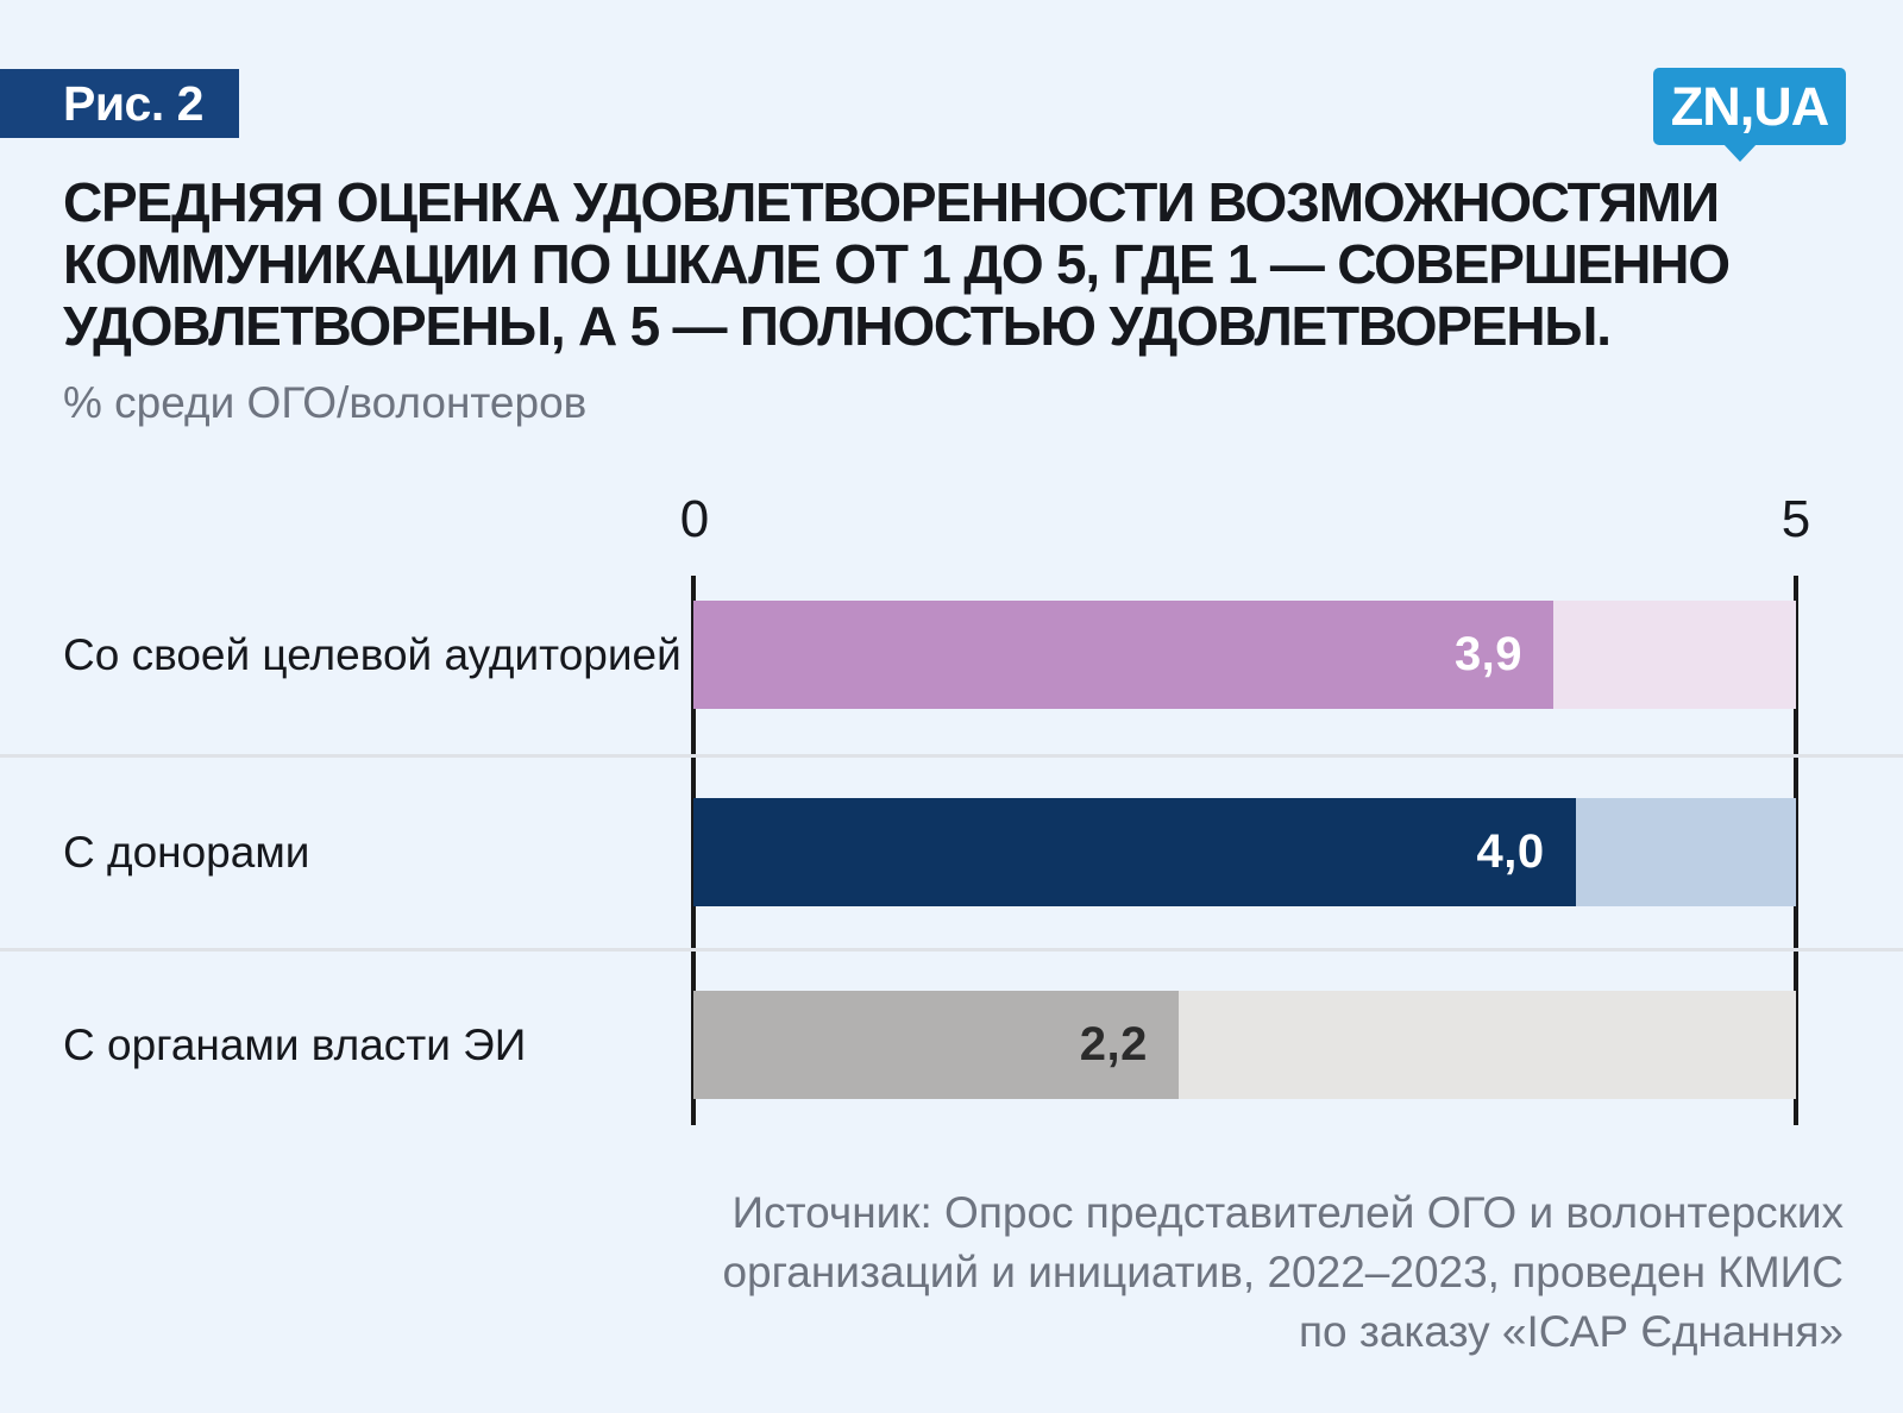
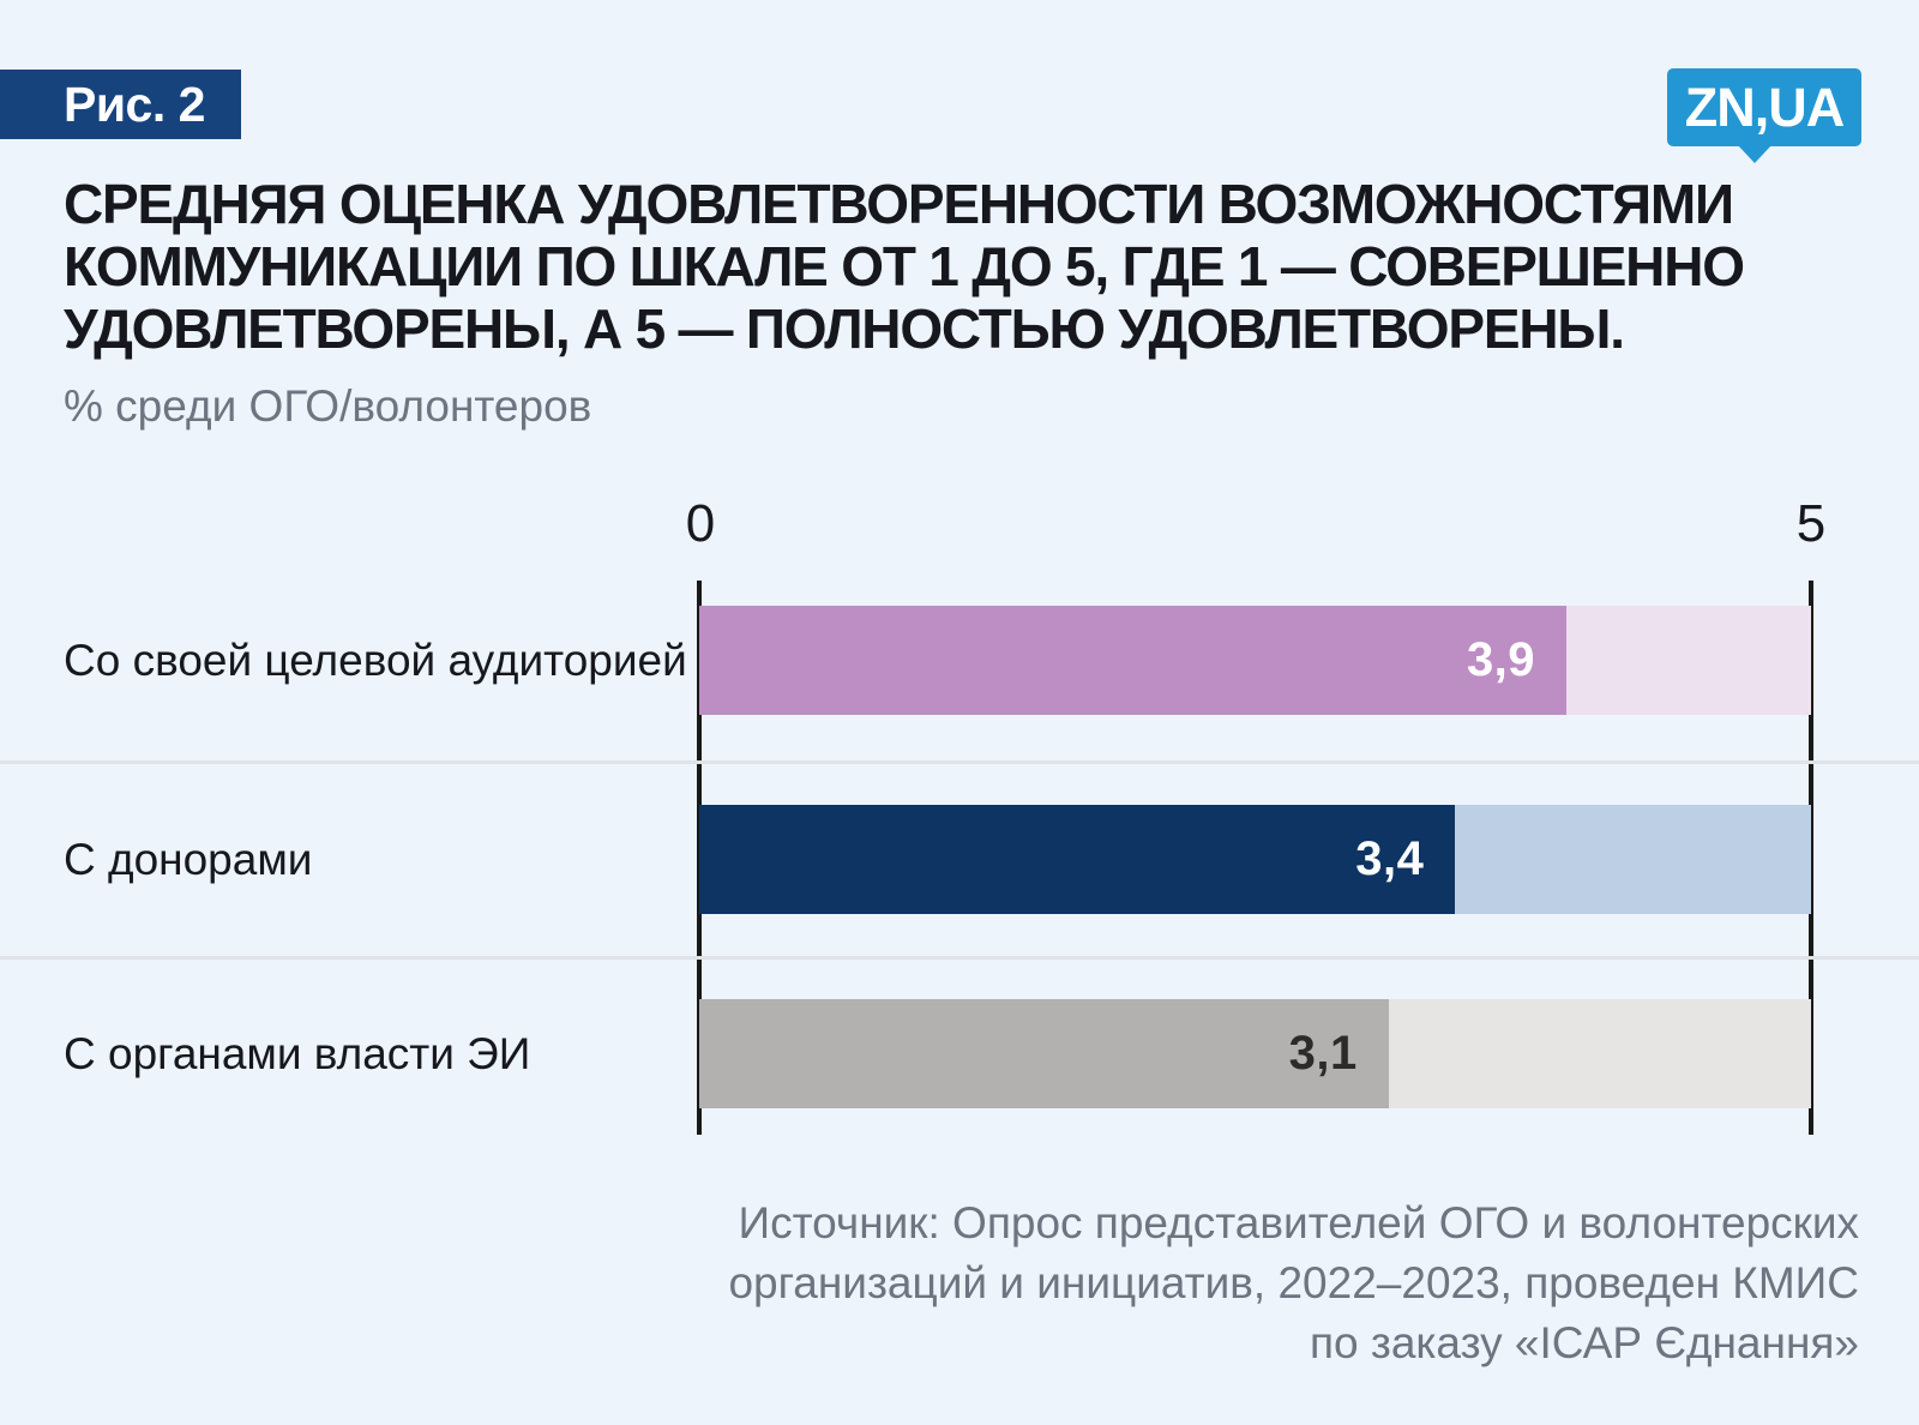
С донорами: 4,0 -> 3,4
С органами власти ЭИ: 2,2 -> 3,1
